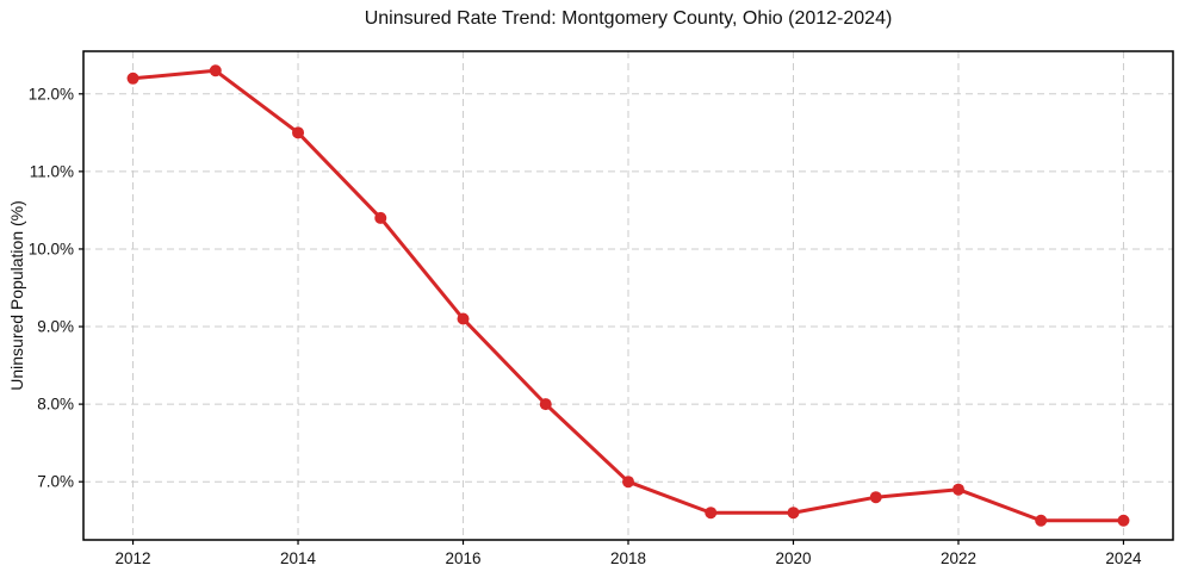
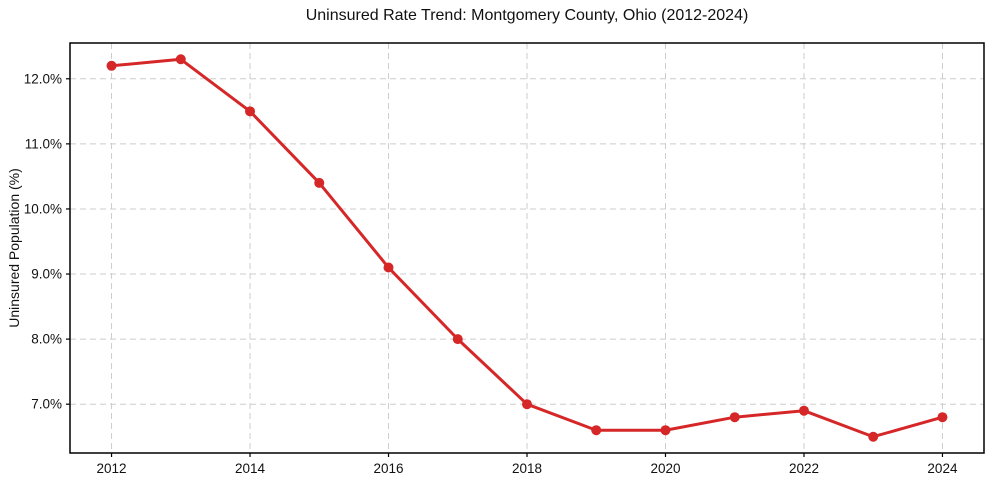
2024: 6.5% -> 6.8%
